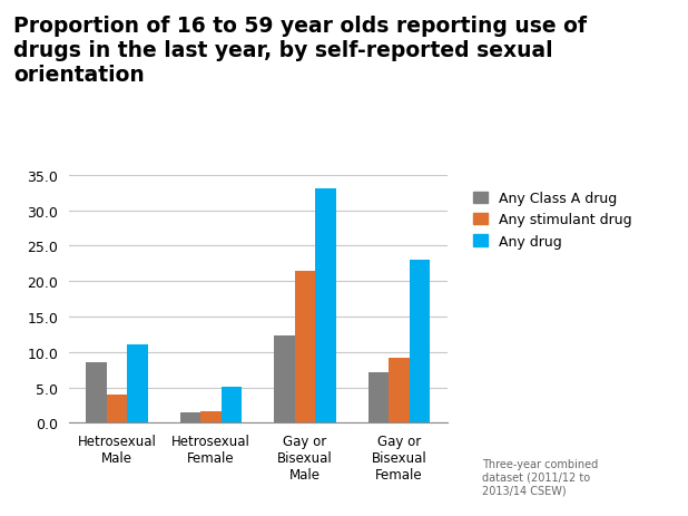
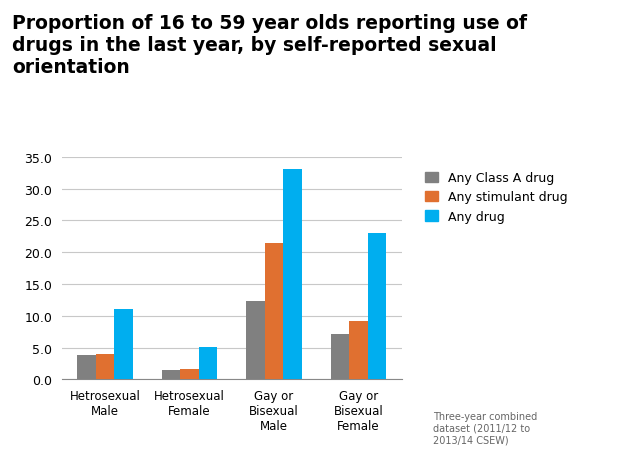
Any Class A drug/Hetrosexual Male: 8.6 -> 3.9
